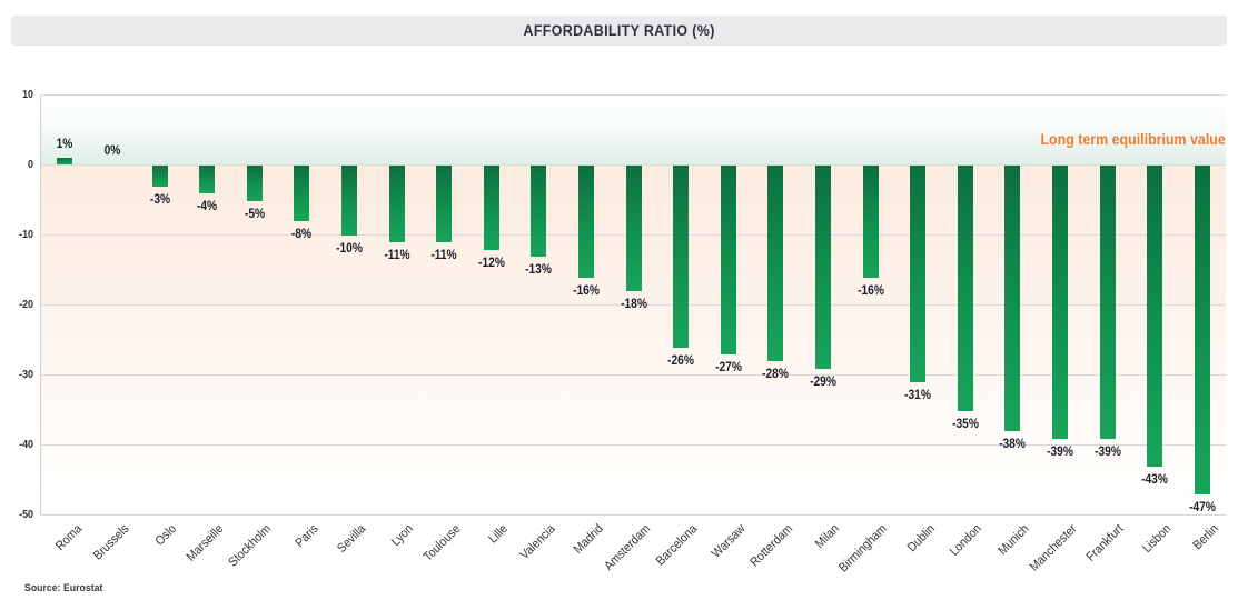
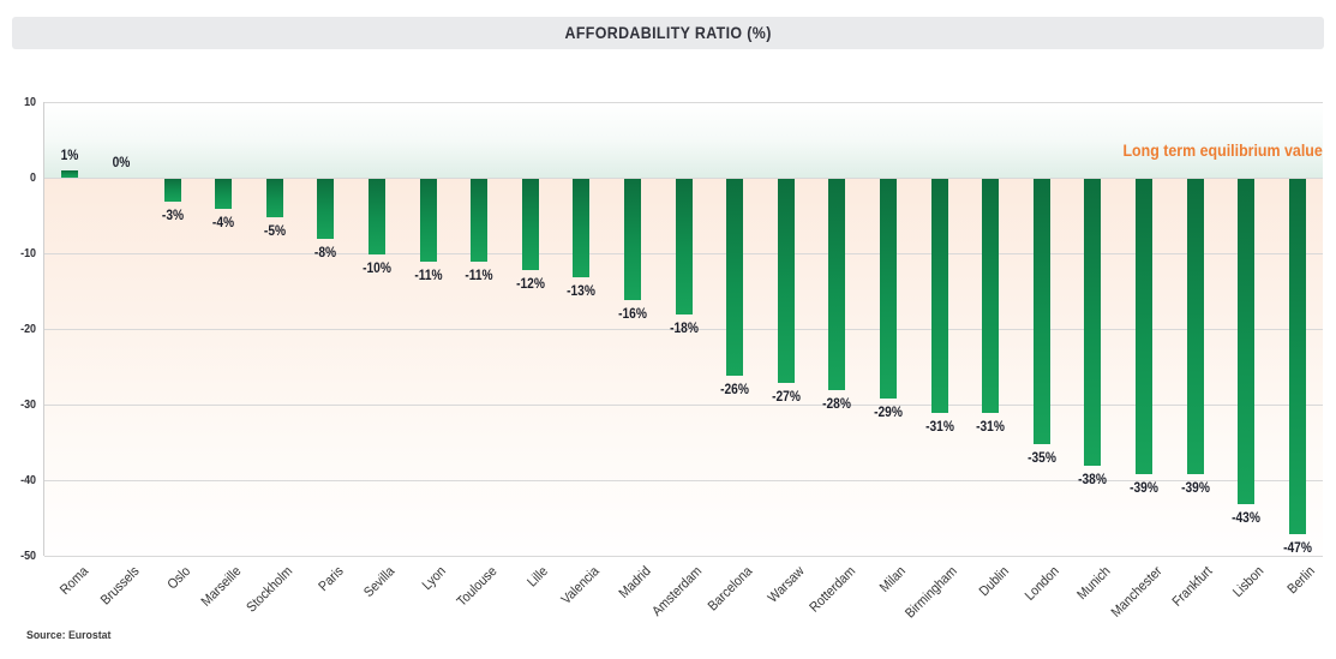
Birmingham: -16% -> -31%
